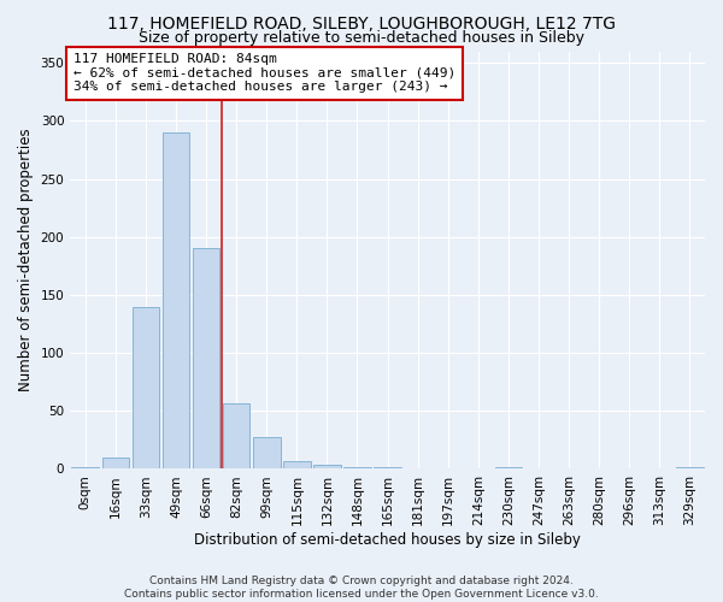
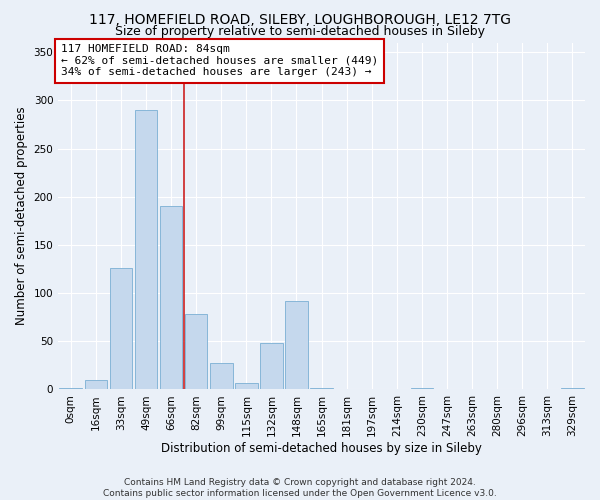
33sqm: 140 -> 126
82sqm: 57 -> 78
132sqm: 4 -> 48
148sqm: 1 -> 92
